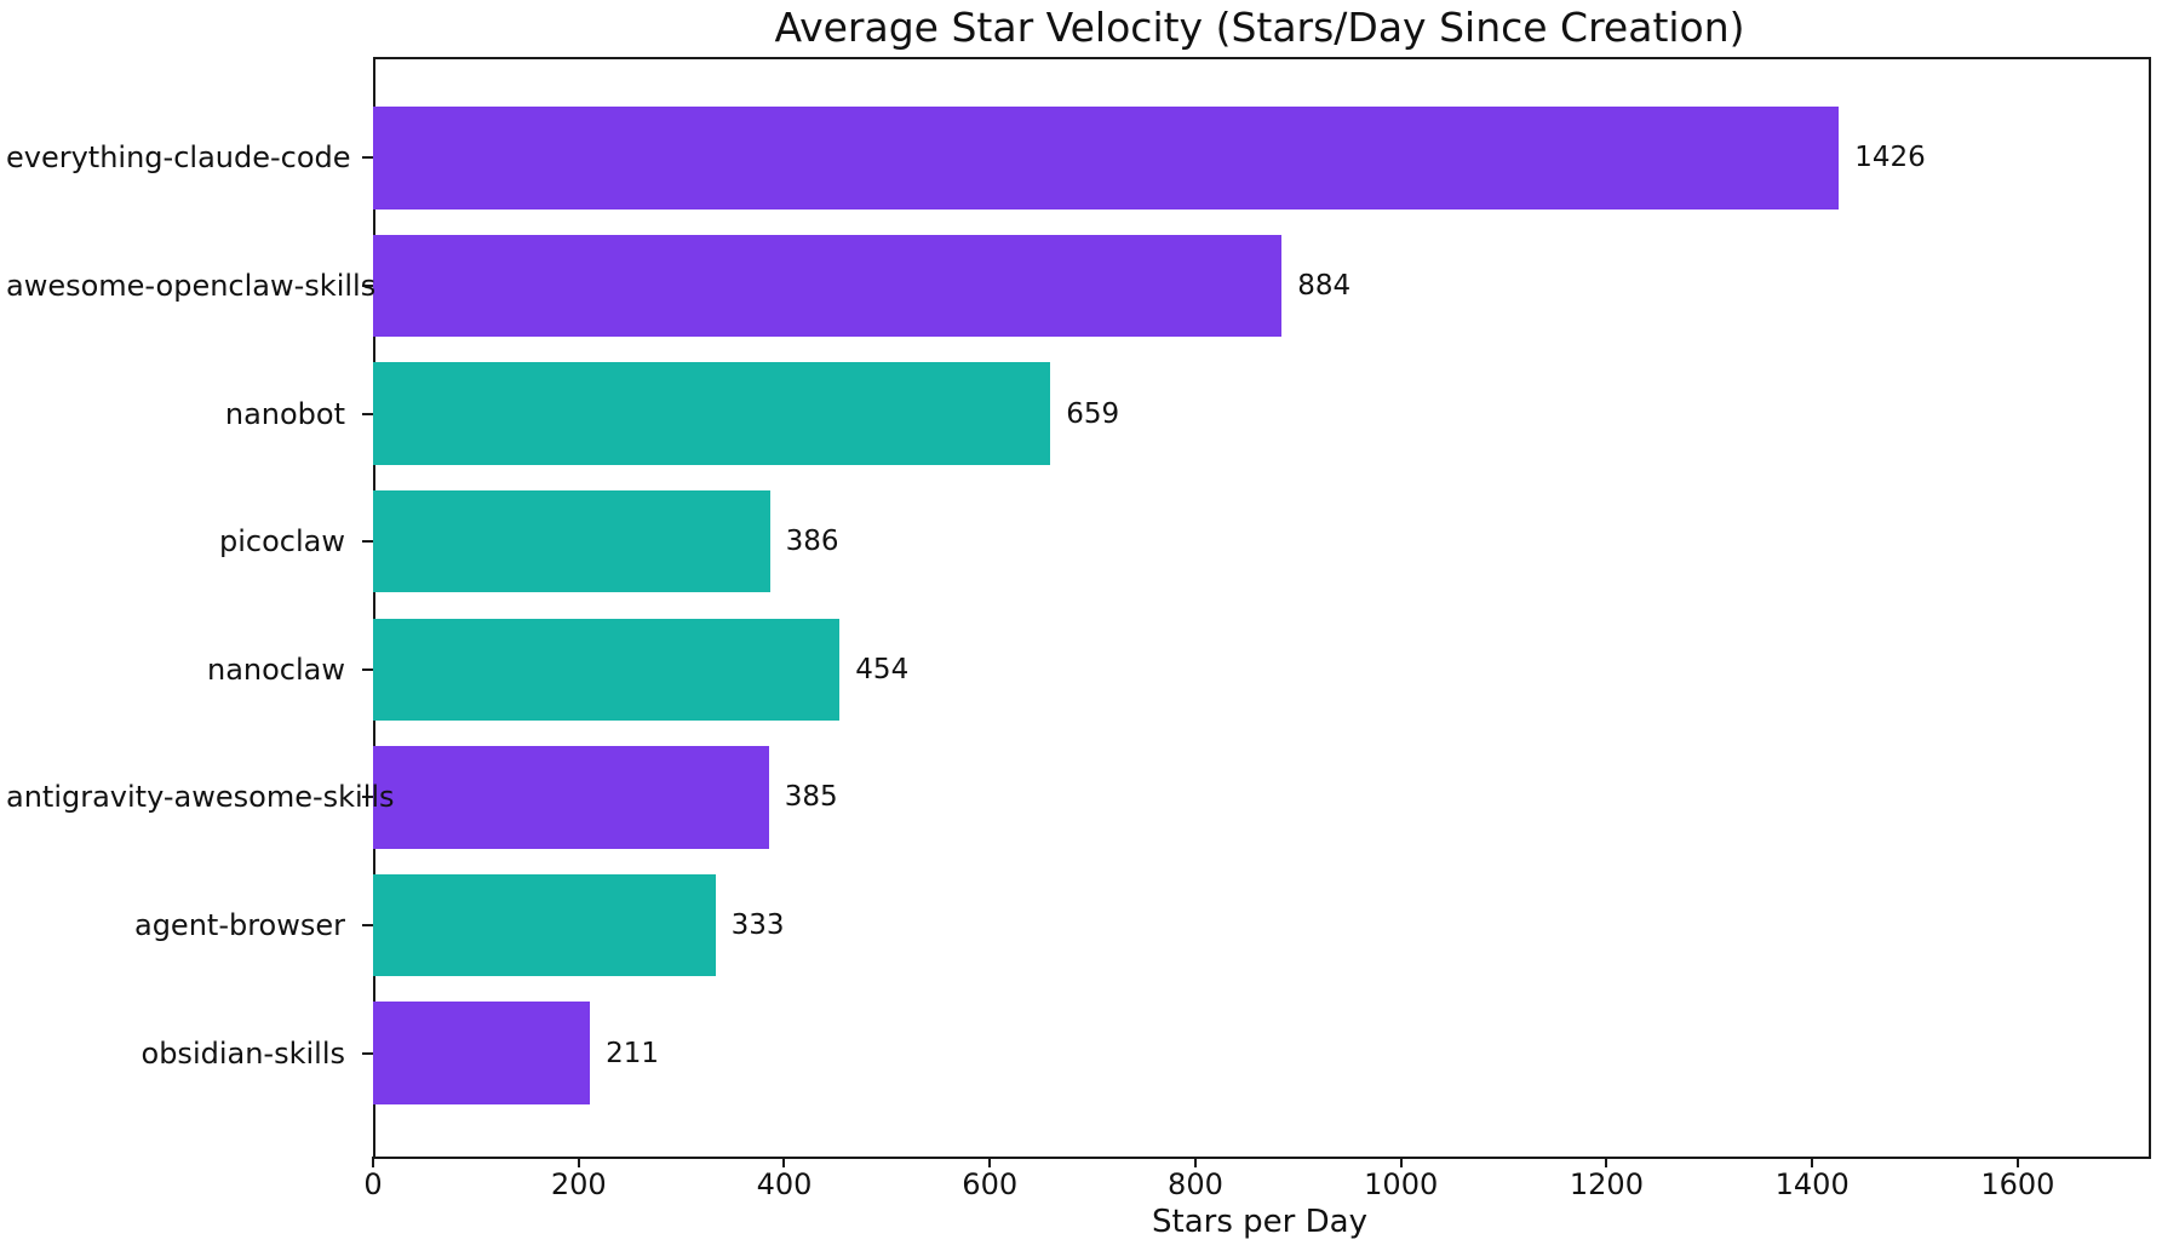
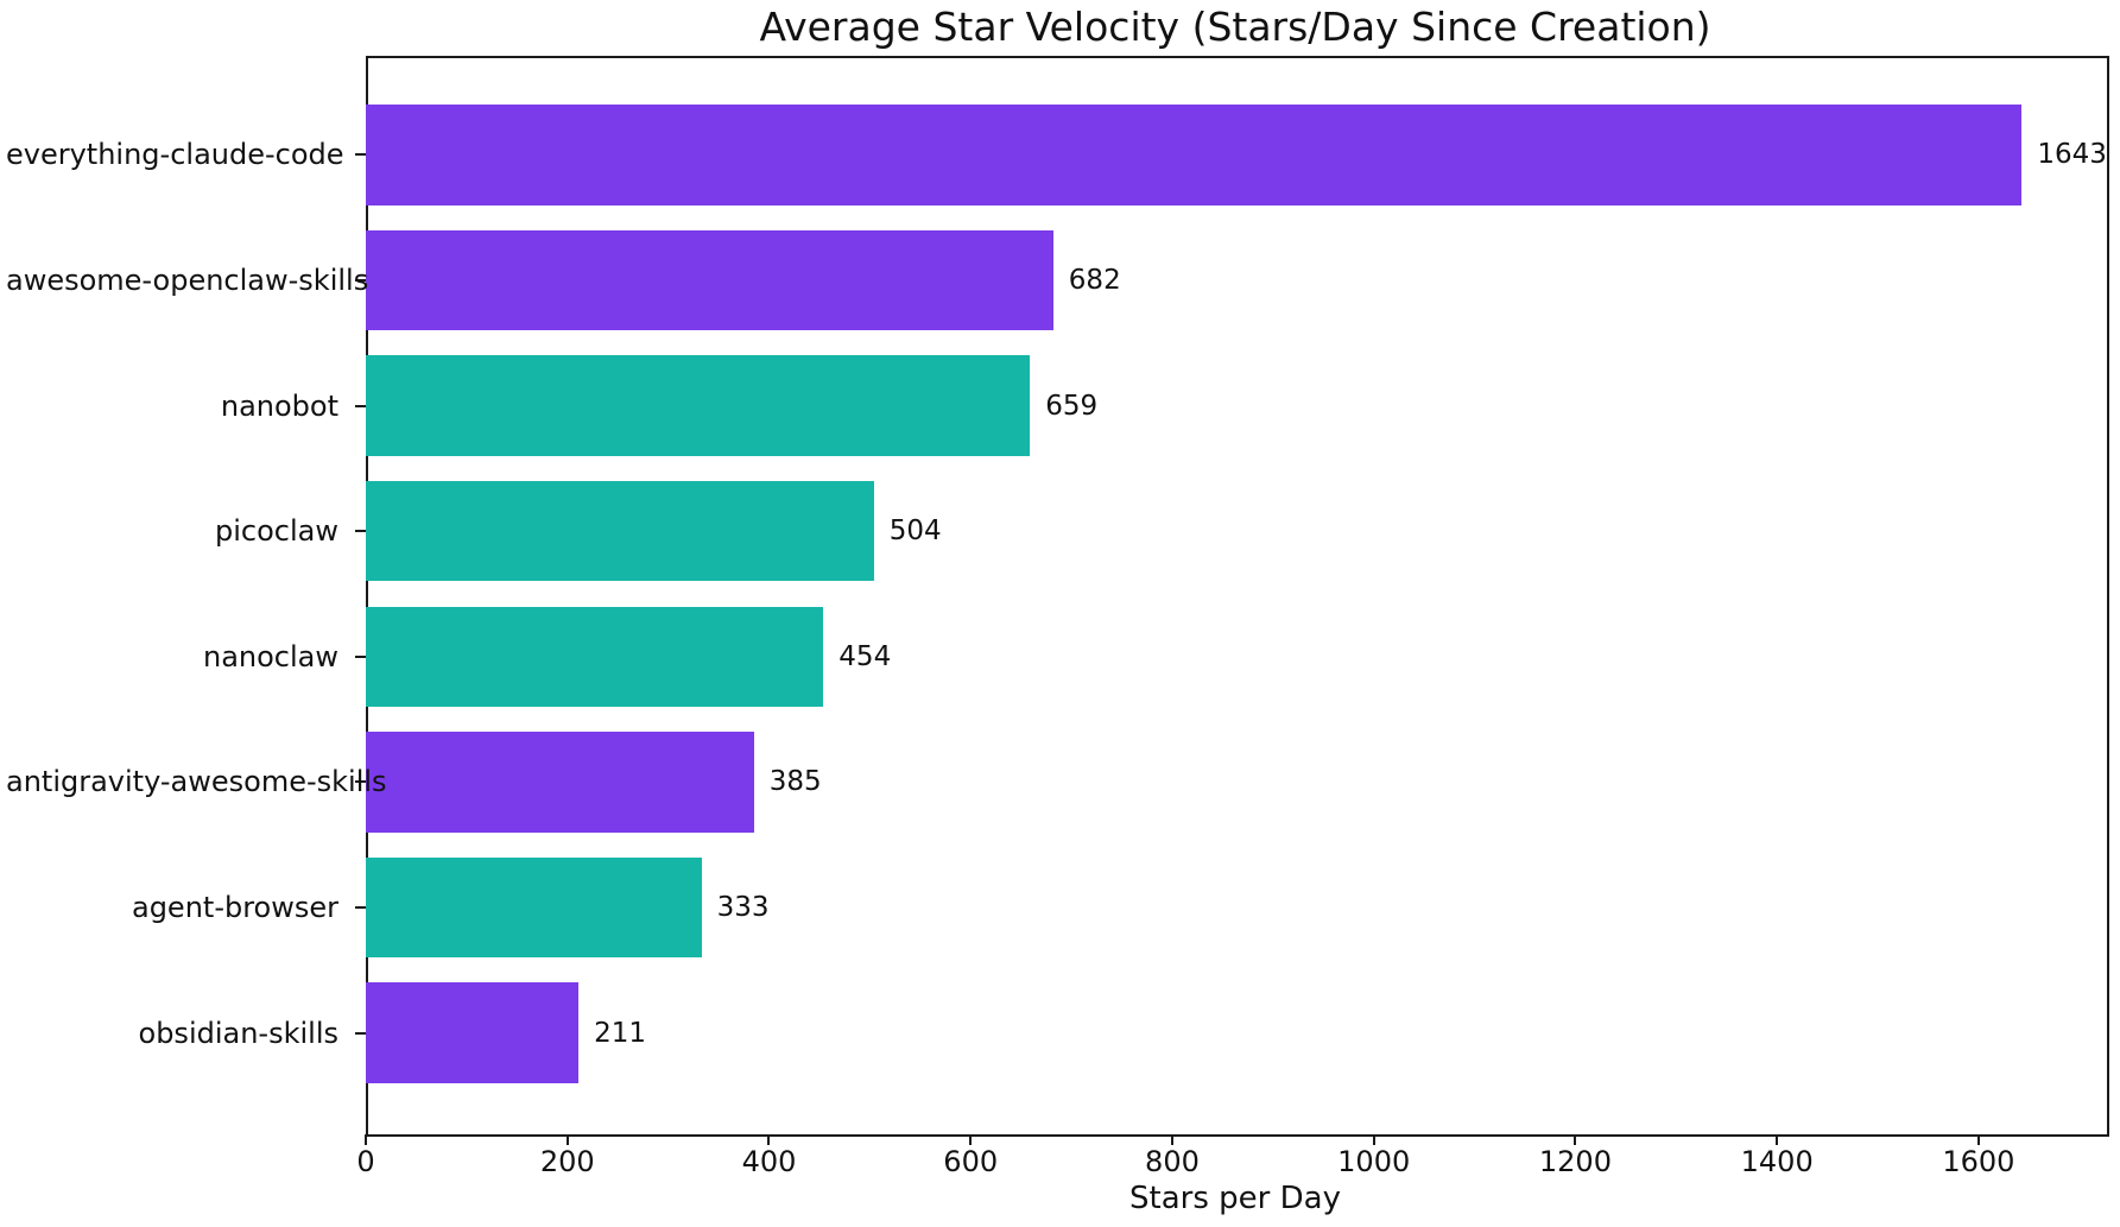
everything-claude-code: 1426 -> 1643
awesome-openclaw-skills: 884 -> 682
picoclaw: 386 -> 504
